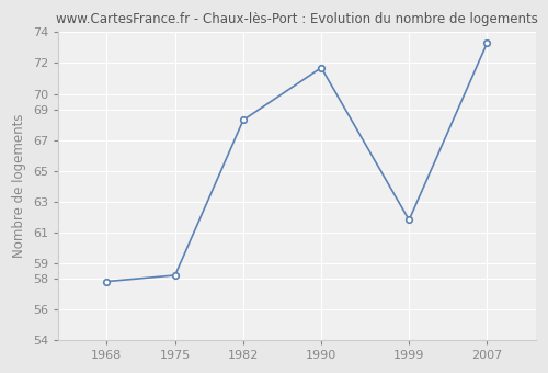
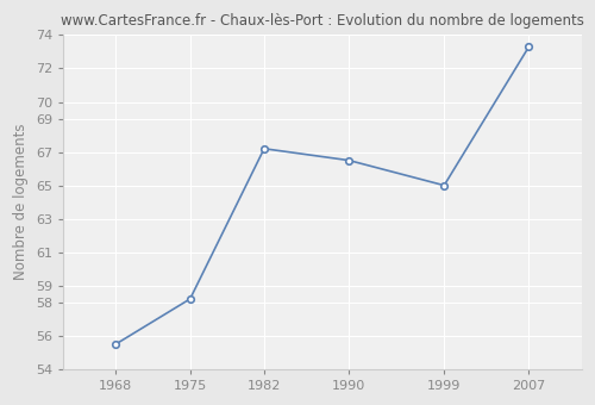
1968: 57.8 -> 55.5
1982: 68.3 -> 67.2
1990: 71.7 -> 66.5
1999: 61.8 -> 65.0
